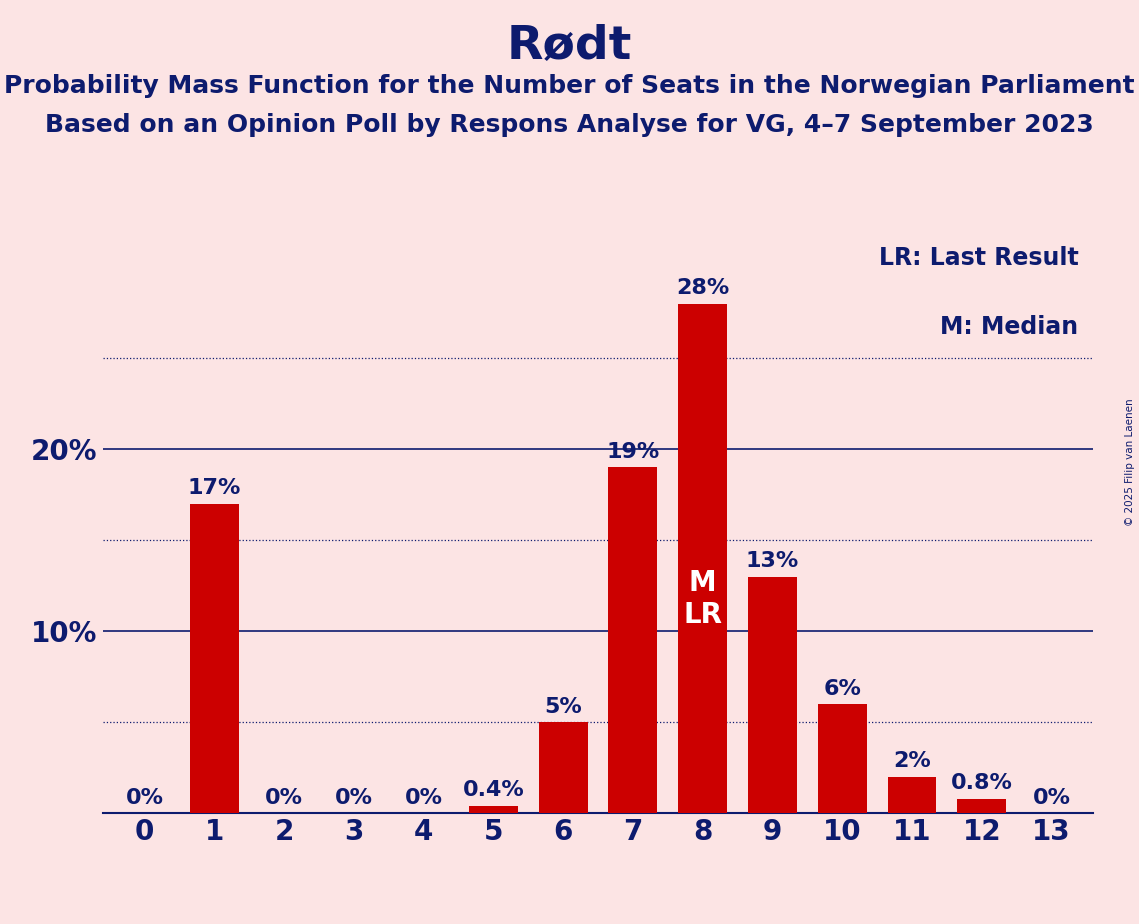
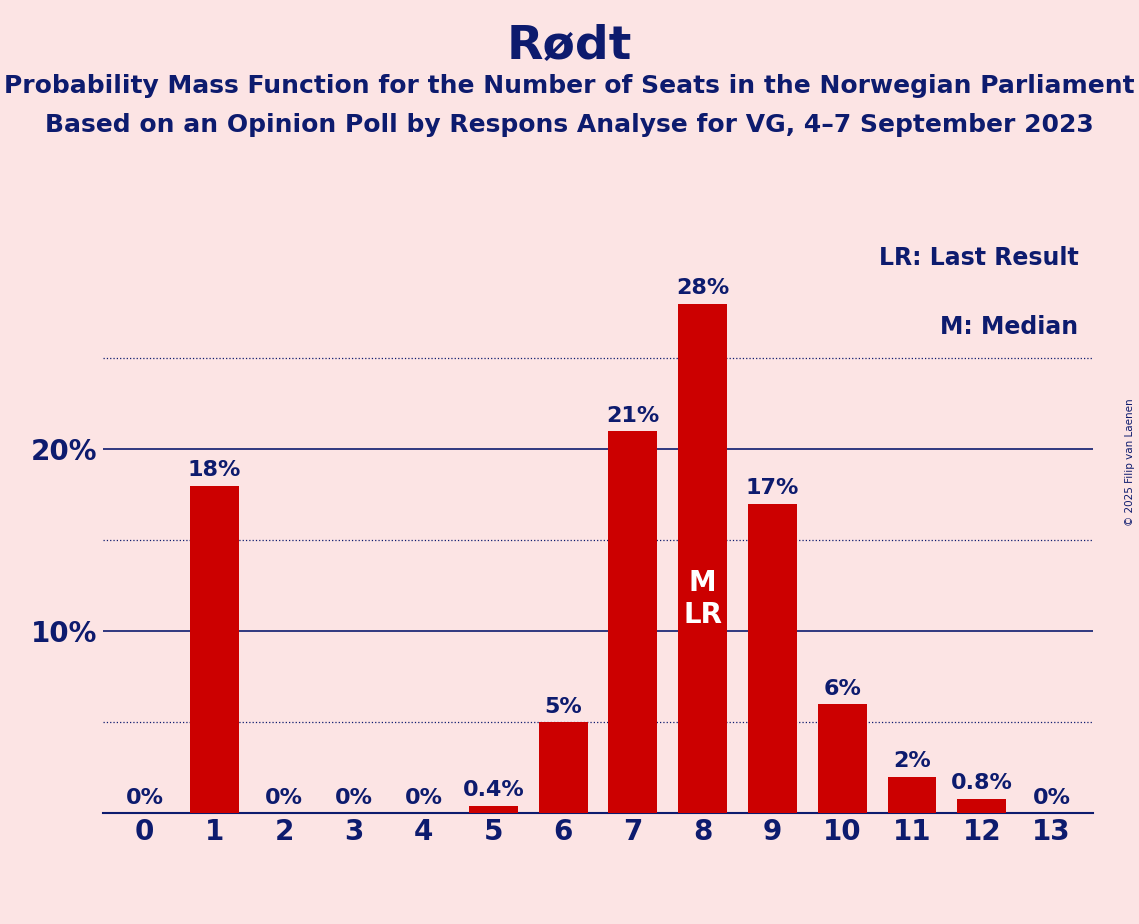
1: 17% -> 18%
7: 19% -> 21%
9: 13% -> 17%
